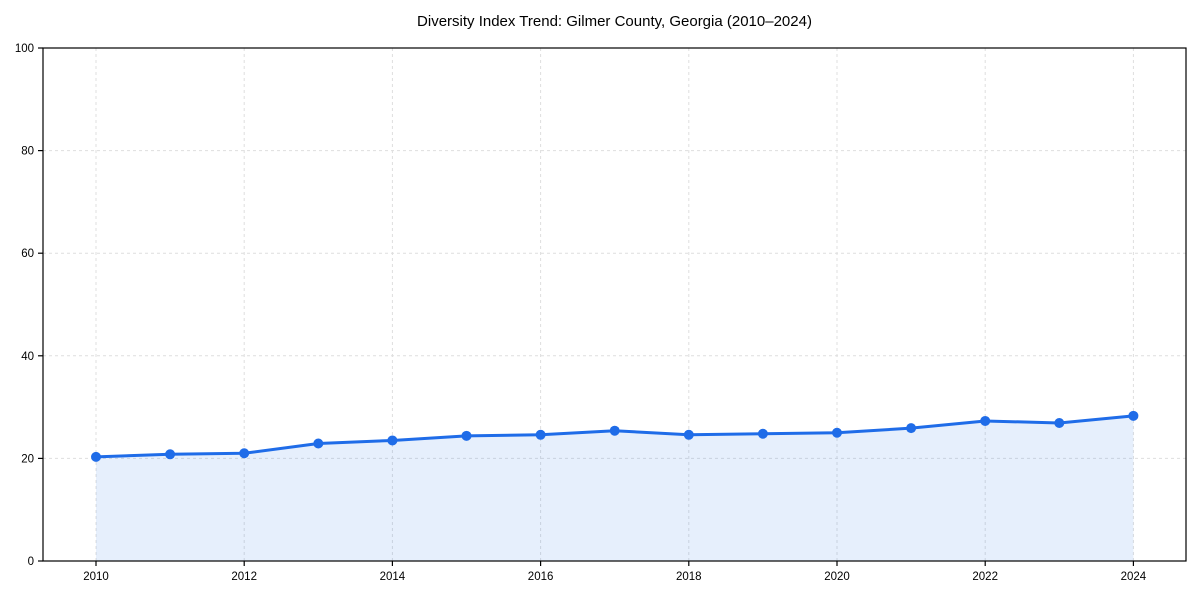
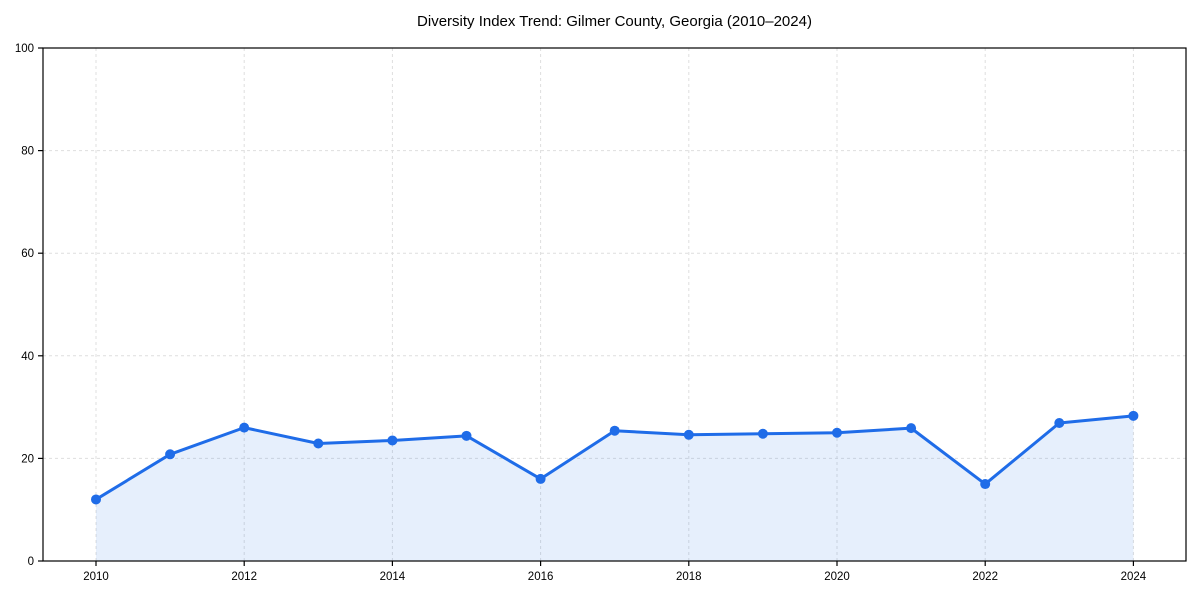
2010: 20 -> 12
2012: 21 -> 26
2016: 25 -> 16
2022: 27 -> 15
